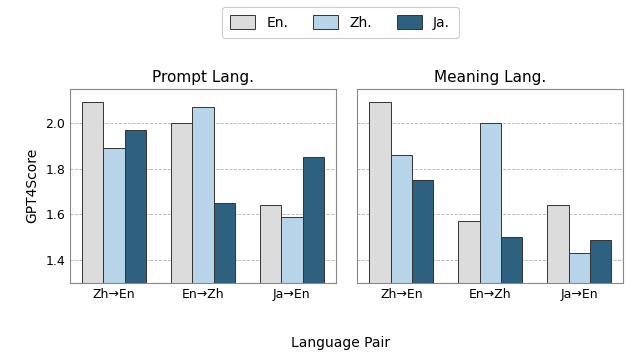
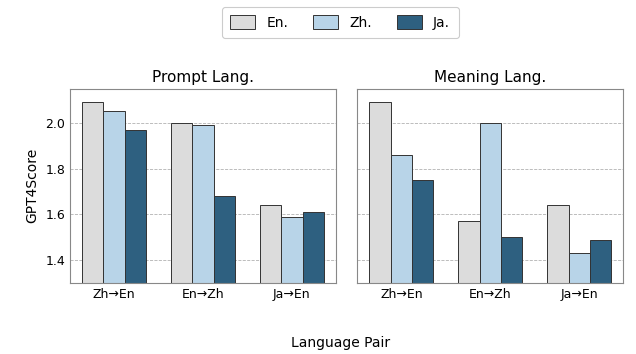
Prompt Lang./Zh./Zh→En: 1.89 -> 2.05
Prompt Lang./Zh./En→Zh: 2.07 -> 1.99
Prompt Lang./Ja./En→Zh: 1.65 -> 1.68
Prompt Lang./Ja./Ja→En: 1.85 -> 1.61
